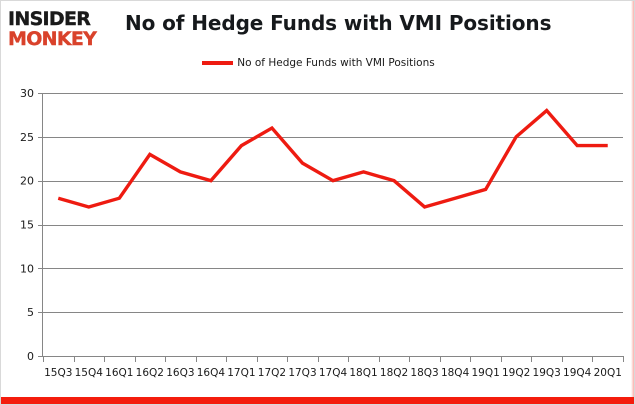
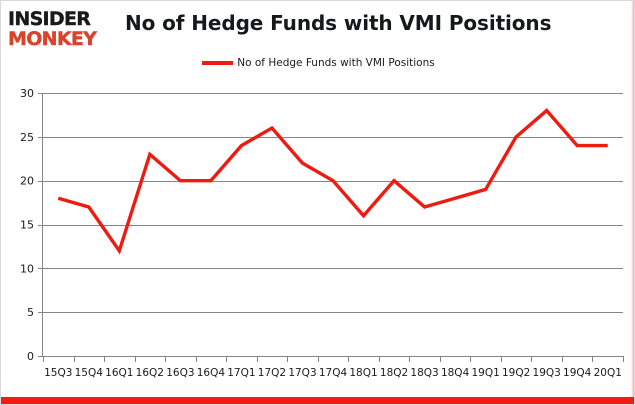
16Q1: 18 -> 12
16Q3: 21 -> 20
18Q1: 21 -> 16
